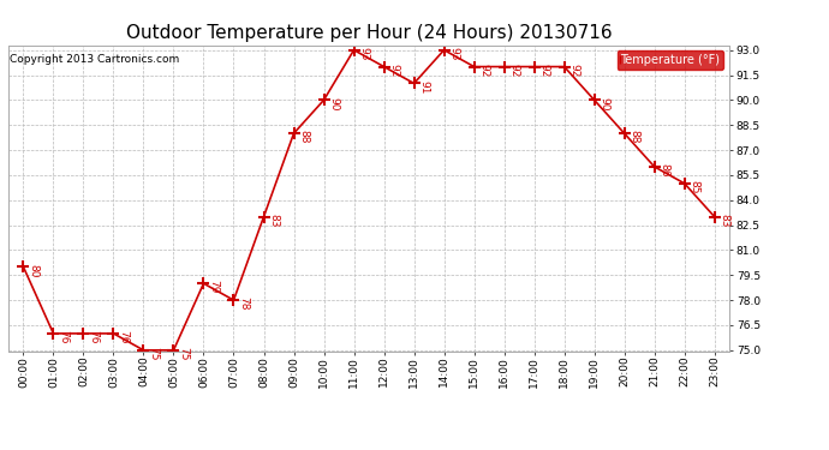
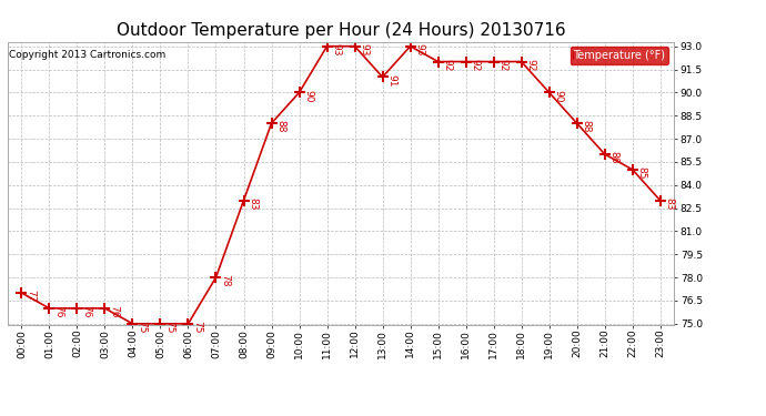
00:00: 80 -> 77
06:00: 79 -> 75
12:00: 92 -> 93
